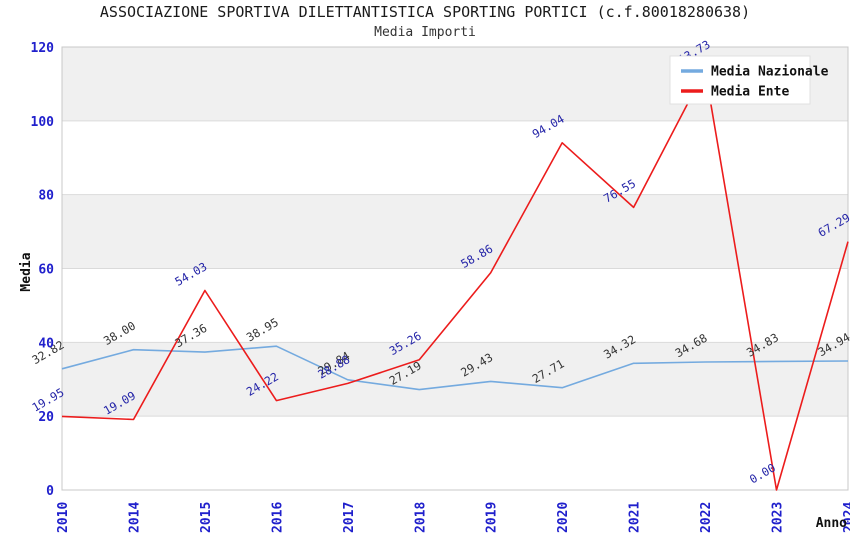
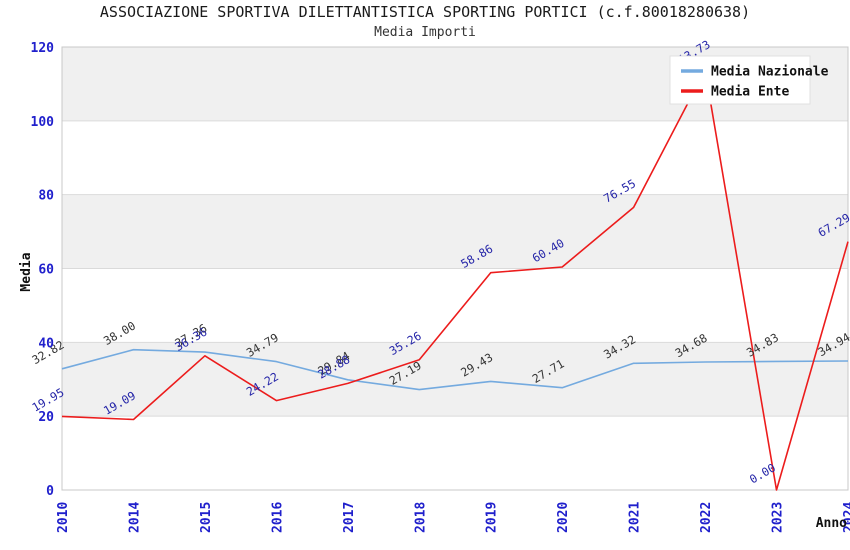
Media Ente/2015: 54.03 -> 36.36
Media Nazionale/2016: 38.95 -> 34.79
Media Ente/2020: 94.04 -> 60.40
